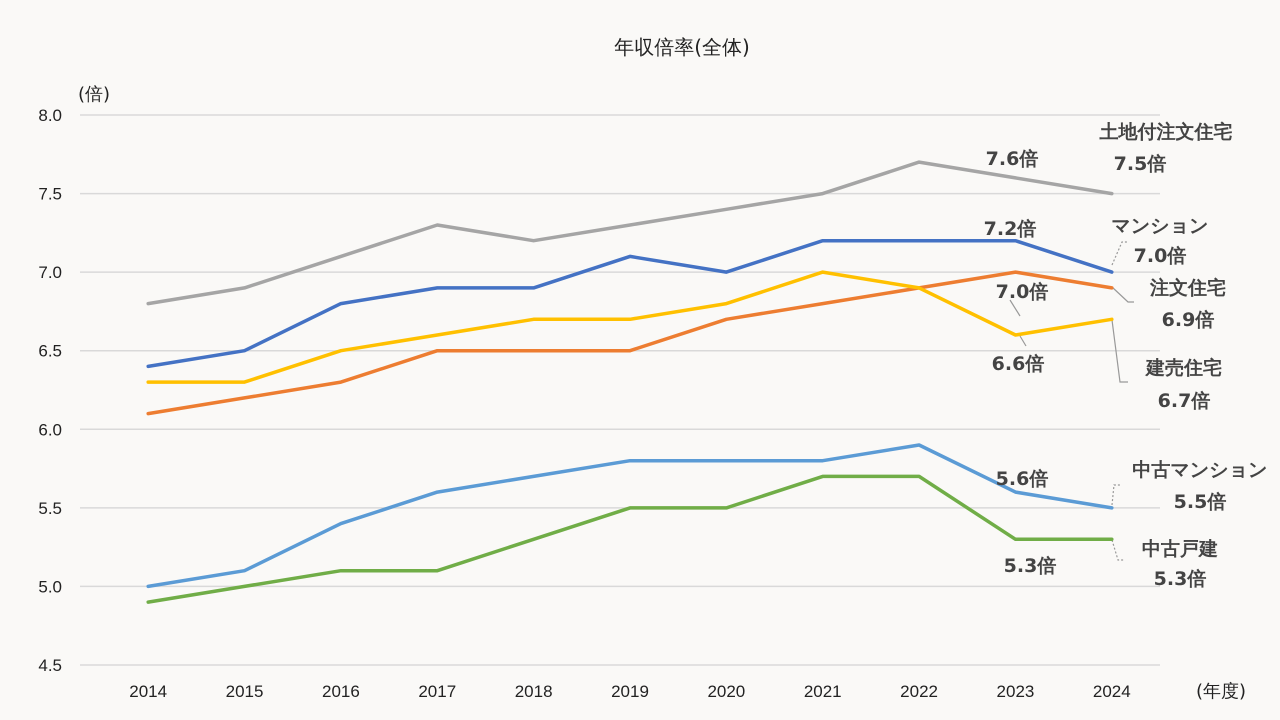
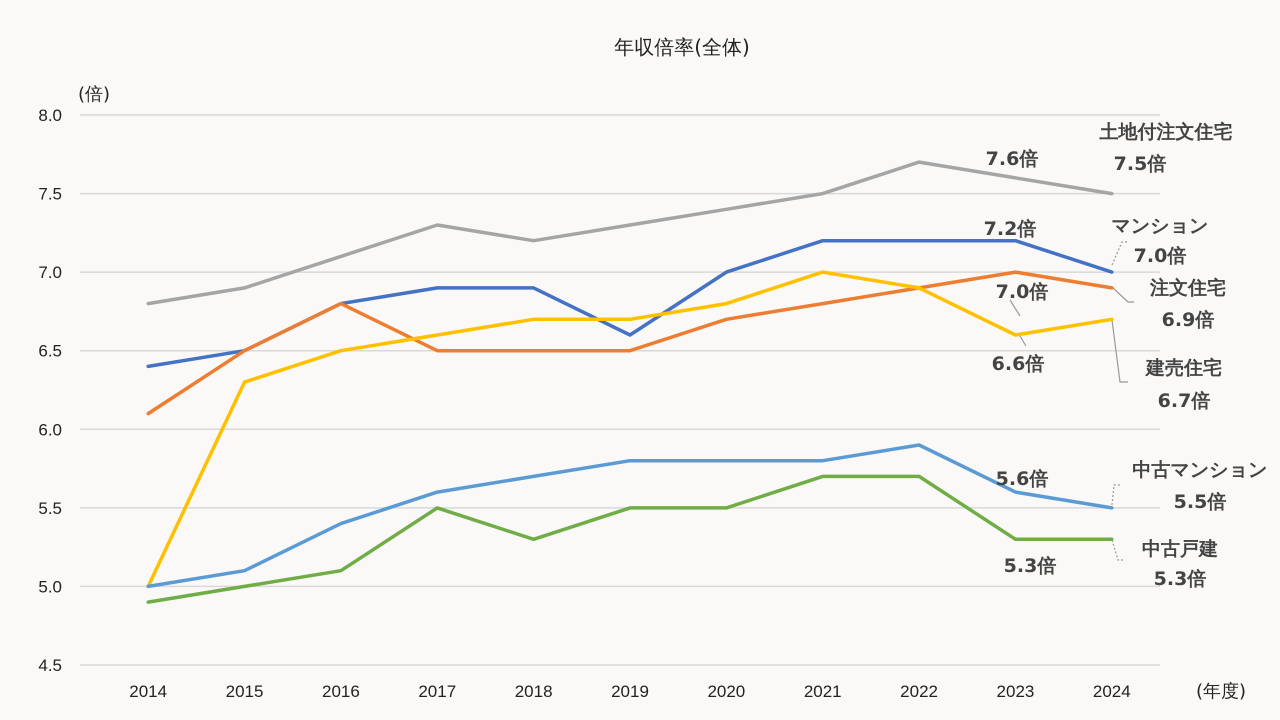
建売住宅/2014: 6.3 -> 5.0
注文住宅/2015: 6.2 -> 6.5
注文住宅/2016: 6.3 -> 6.8
中古戸建/2017: 5.1 -> 5.5
マンション/2019: 7.1 -> 6.6
